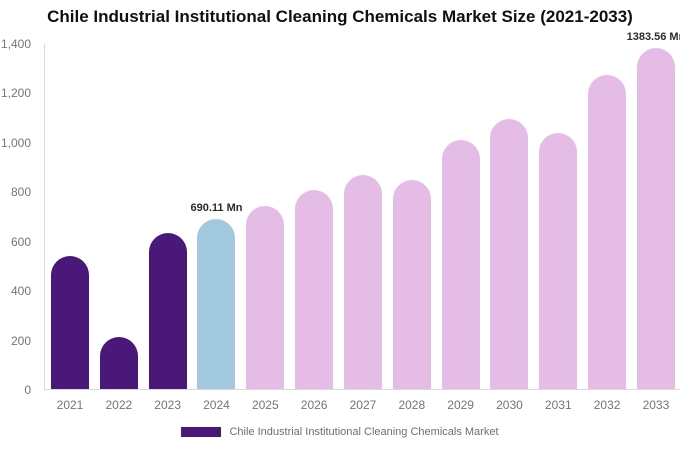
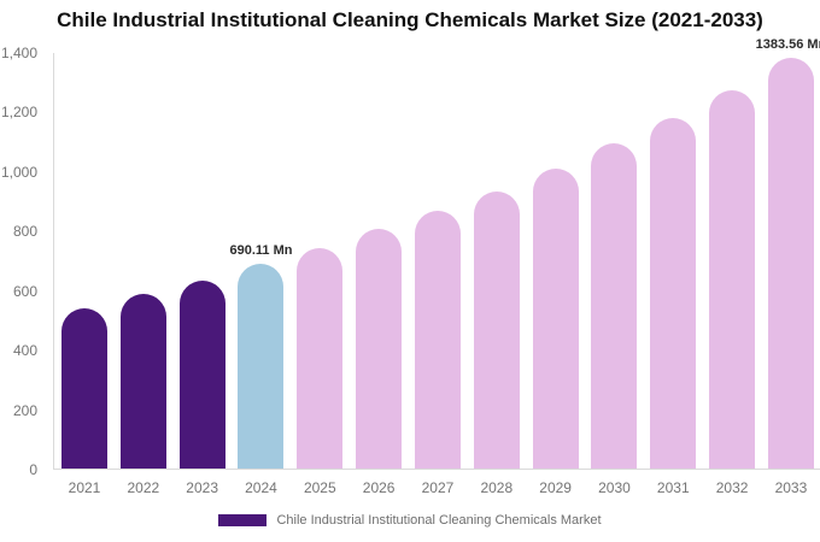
2022: 210 -> 590
2028: 850 -> 930
2031: 1040 -> 1180
